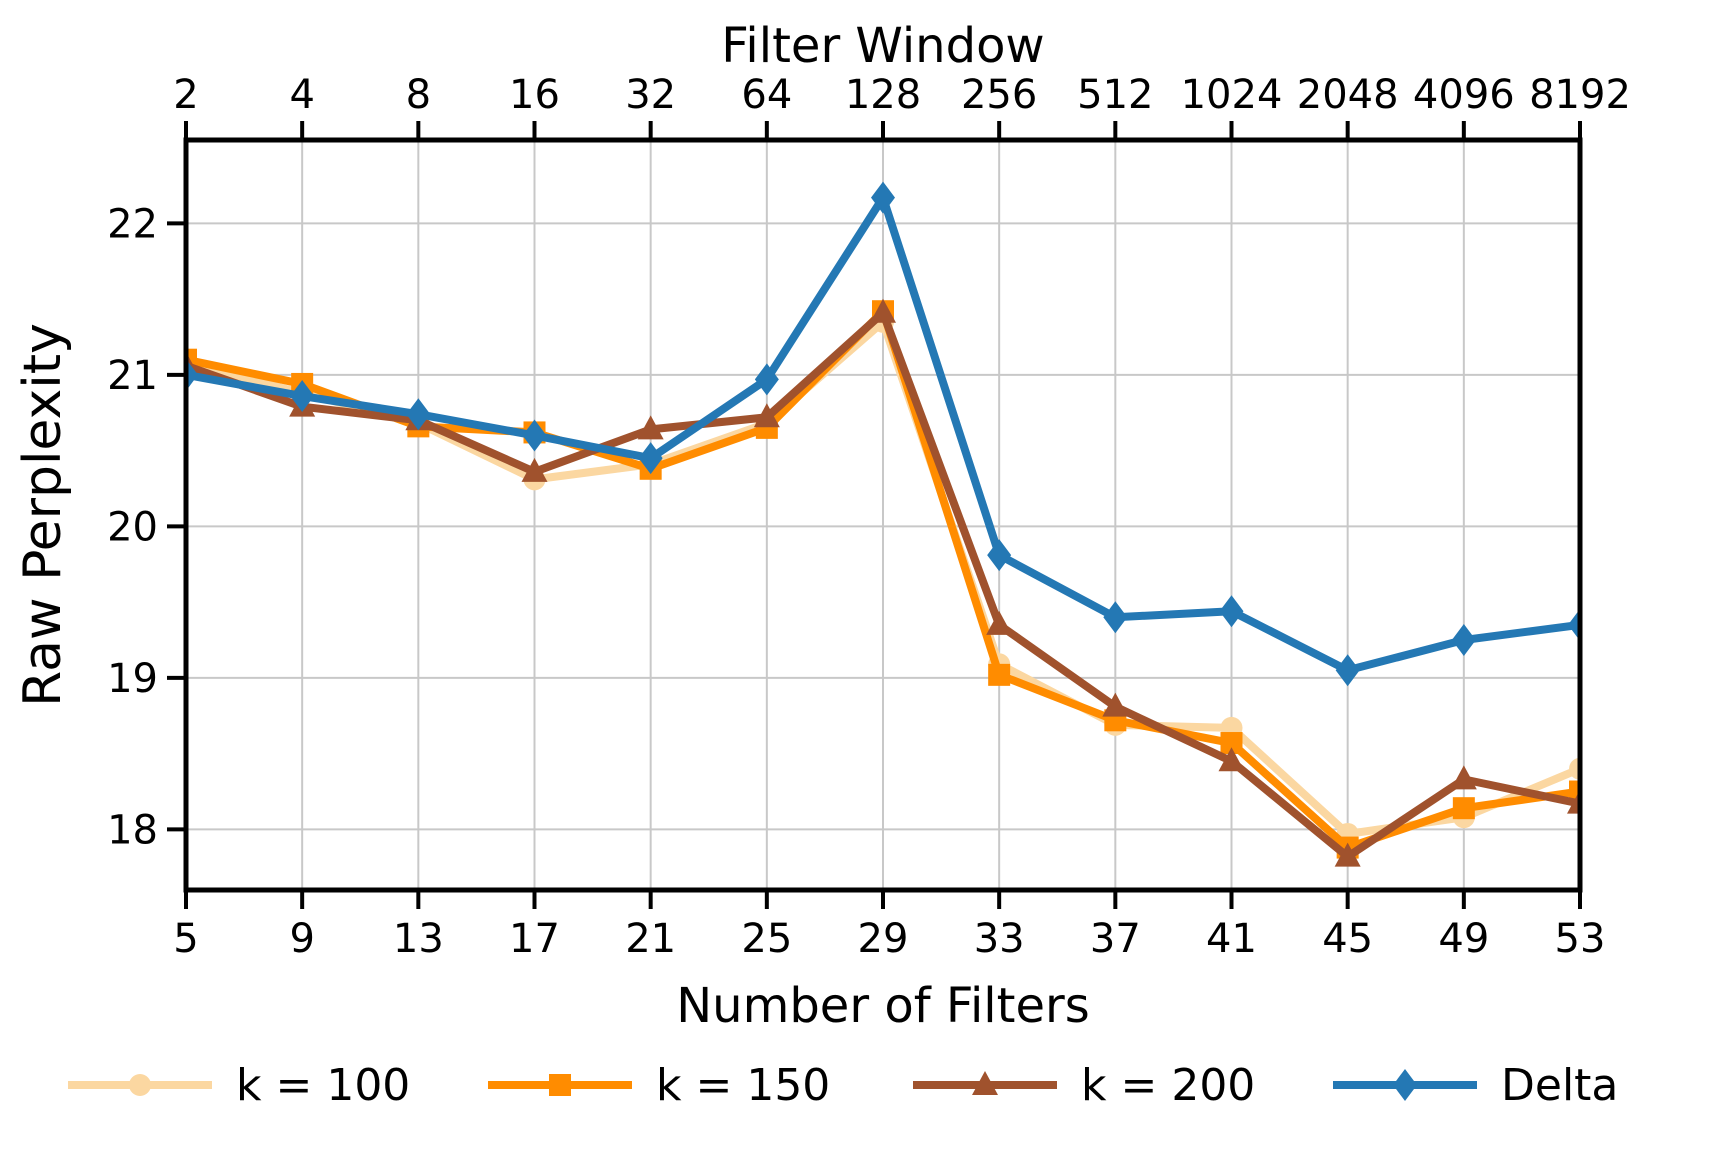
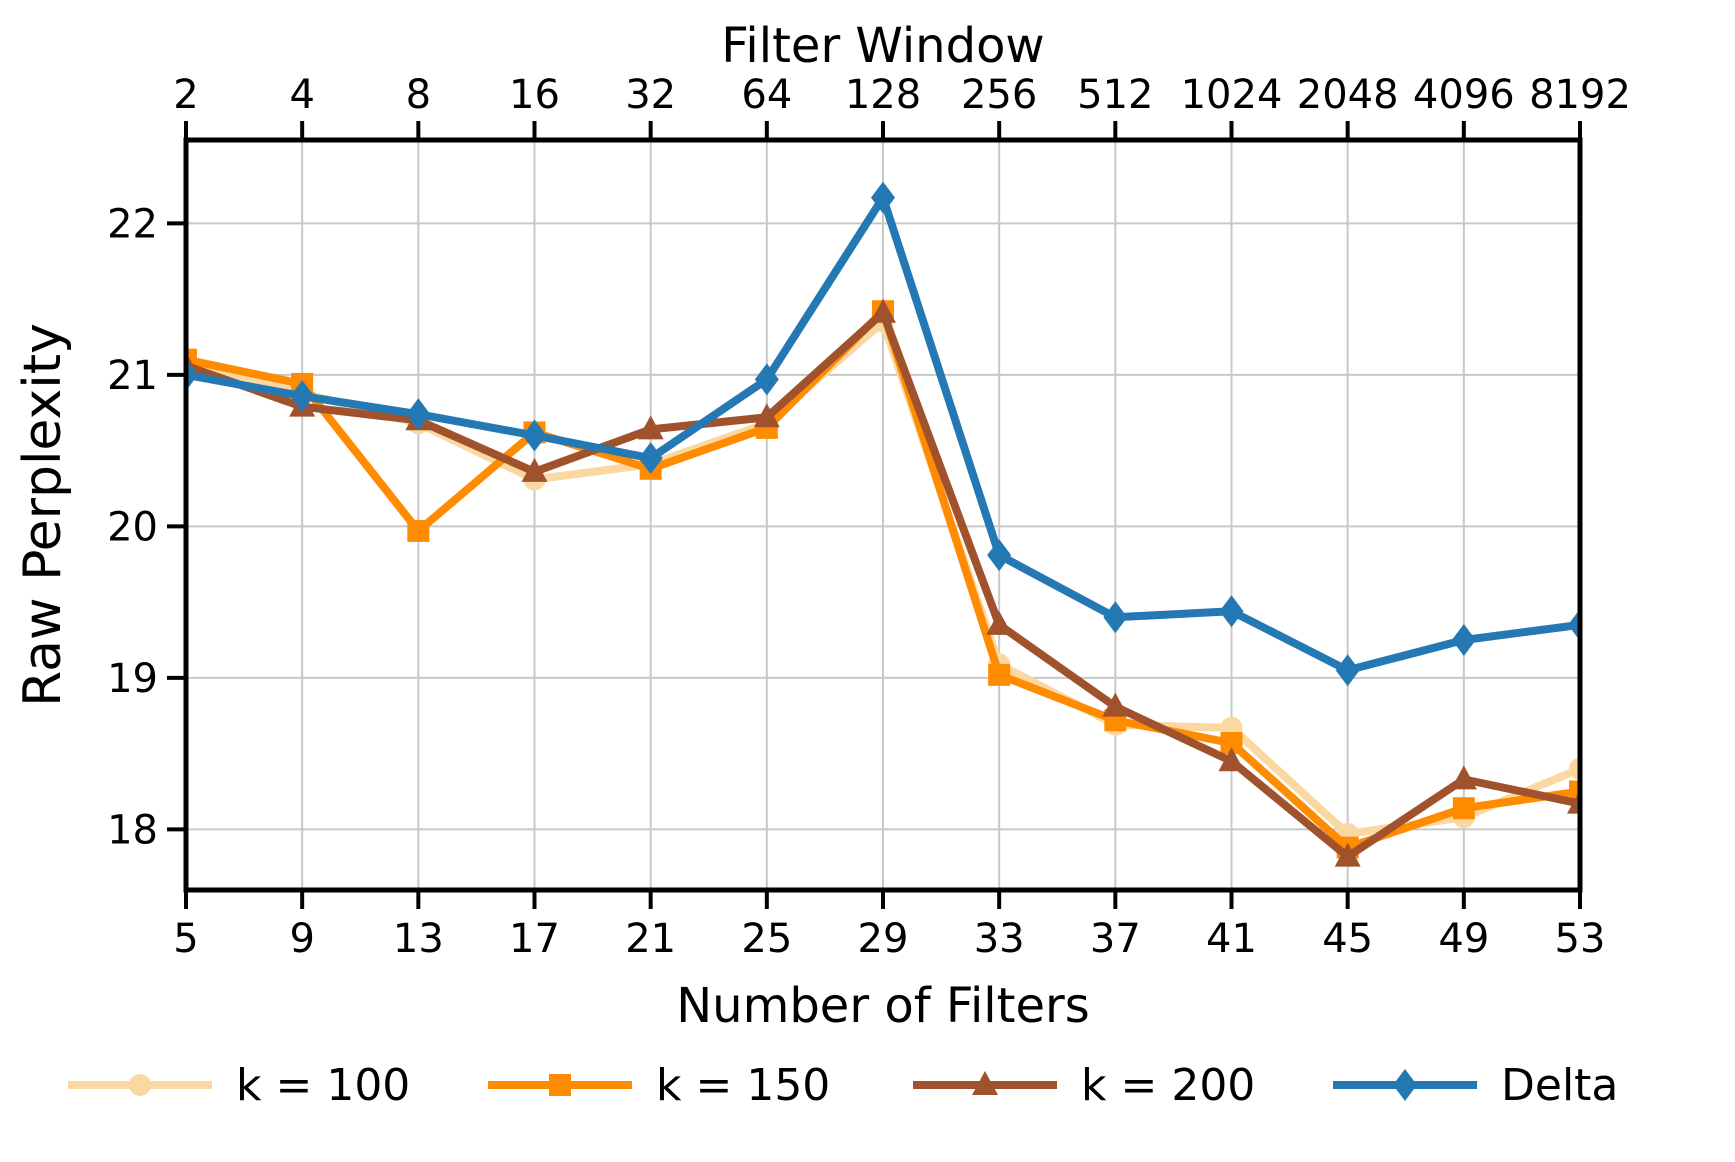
k = 150/13: 20.66 -> 19.97
